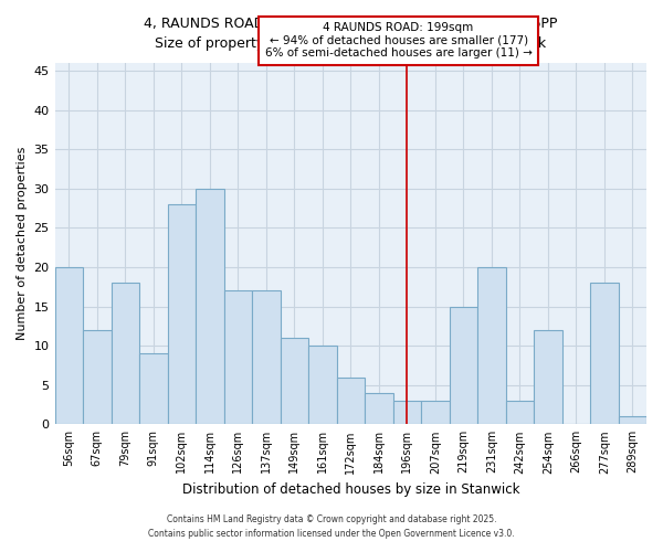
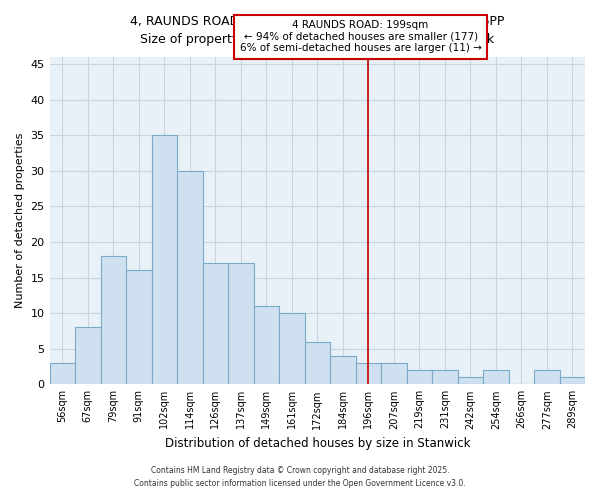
56sqm: 20 -> 3
67sqm: 12 -> 8
91sqm: 9 -> 16
102sqm: 28 -> 35
219sqm: 15 -> 2
231sqm: 20 -> 2
242sqm: 3 -> 1
254sqm: 12 -> 2
277sqm: 18 -> 2
